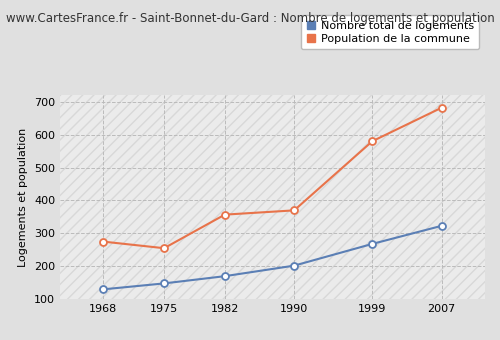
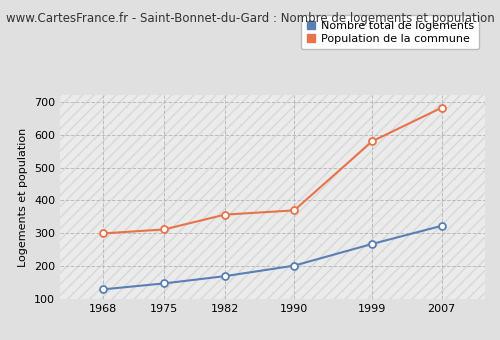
Population de la commune/1968: 275 -> 300
Population de la commune/1975: 255 -> 312
